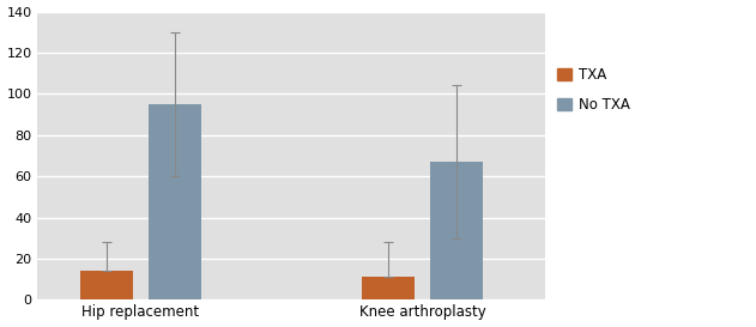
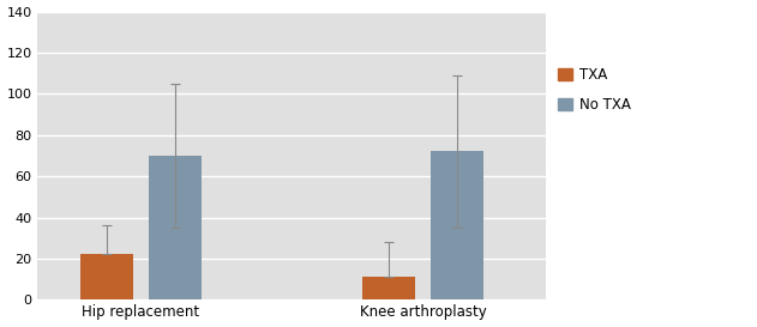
TXA/Hip replacement: 14 -> 22
No TXA/Hip replacement: 95 -> 70
No TXA/Knee arthroplasty: 67 -> 72
